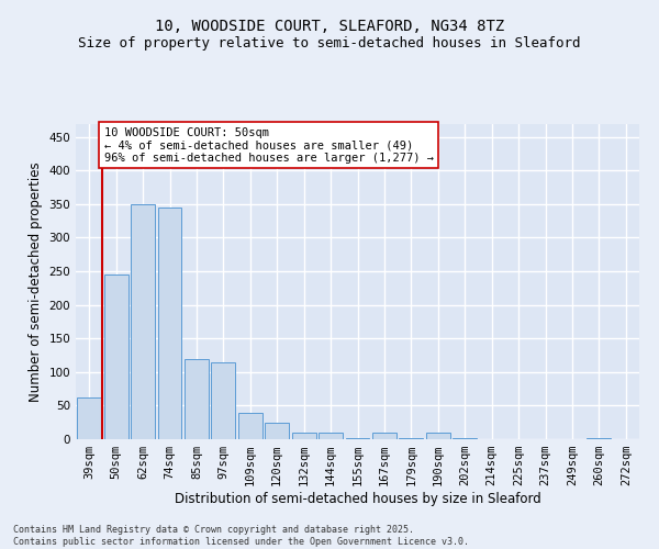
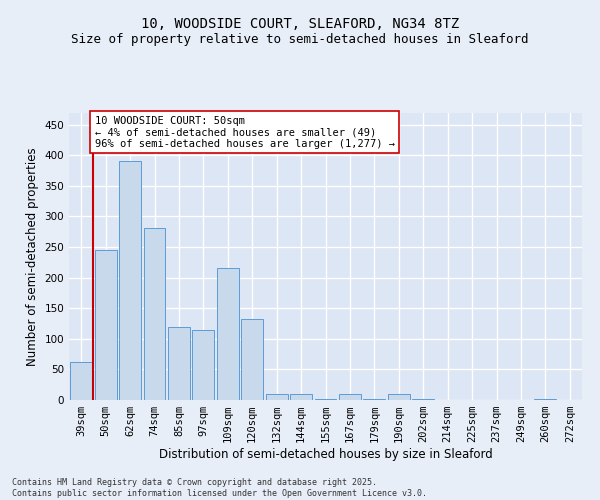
62sqm: 350 -> 390
74sqm: 345 -> 282
109sqm: 40 -> 216
120sqm: 25 -> 132
